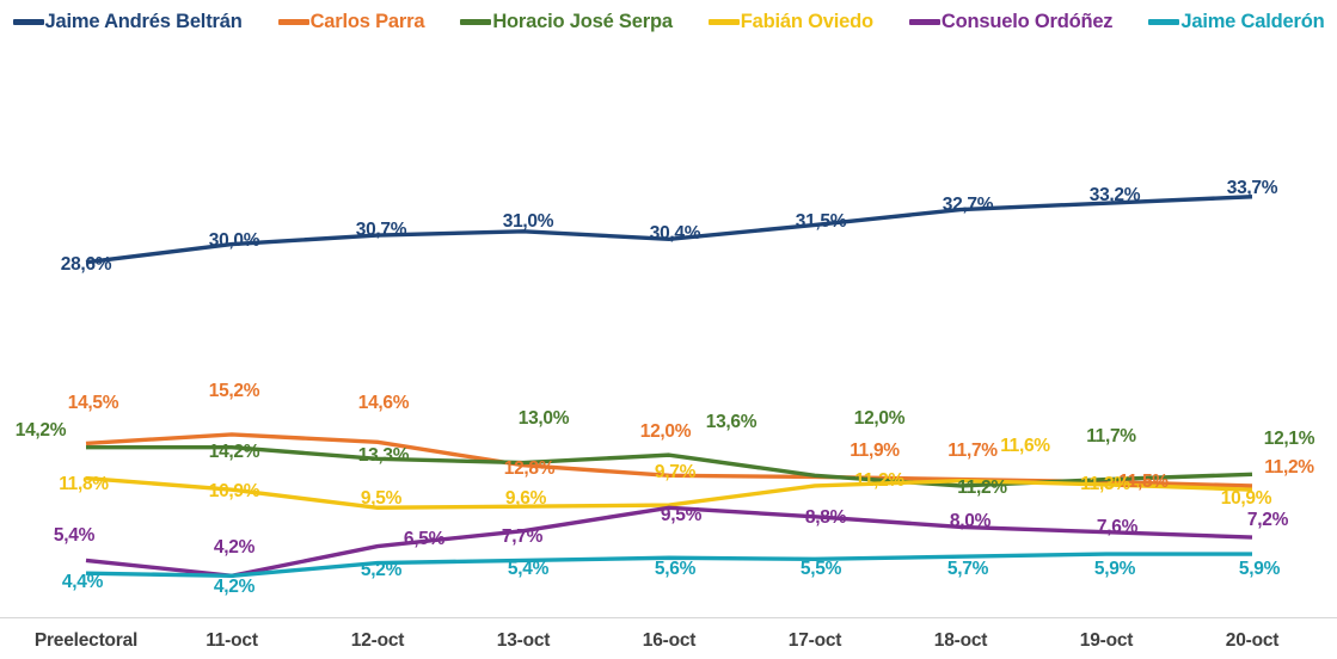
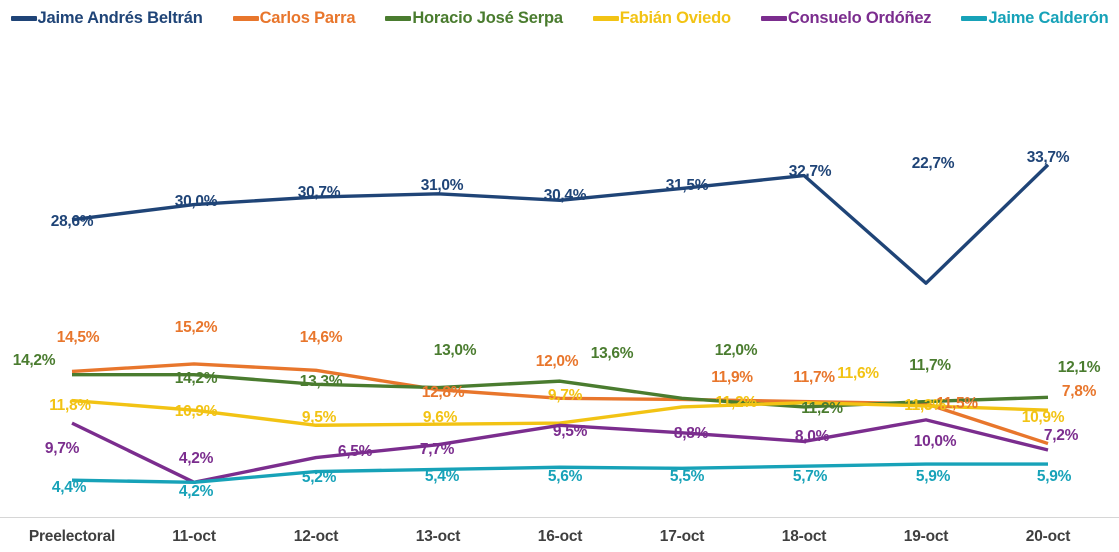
Consuelo Ordóñez/Preelectoral: 5,4% -> 9,7%
Jaime Andrés Beltrán/19-oct: 33,2% -> 22,7%
Consuelo Ordóñez/19-oct: 7,6% -> 10,0%
Carlos Parra/20-oct: 11,2% -> 7,8%
